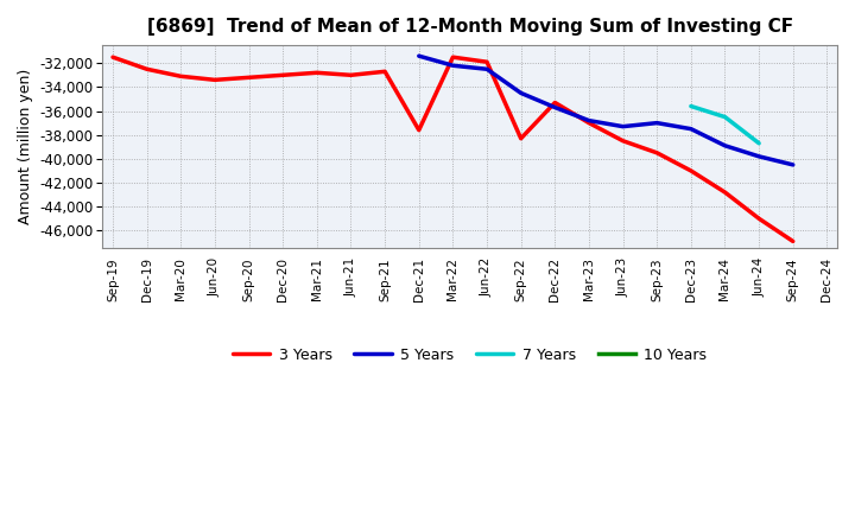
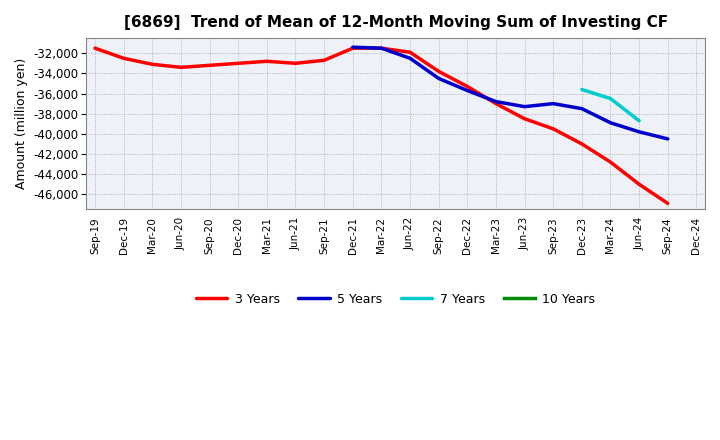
3 Years/Dec-21: -37,600 -> -31,500
5 Years/Mar-22: -32,200 -> -31,500
3 Years/Sep-22: -38,300 -> -33,800
